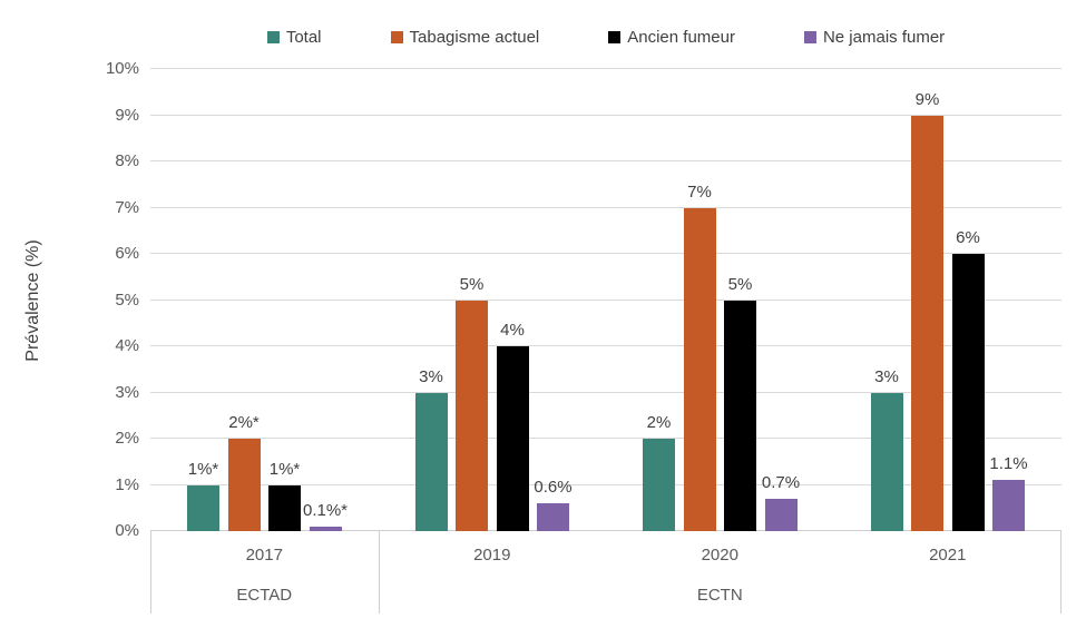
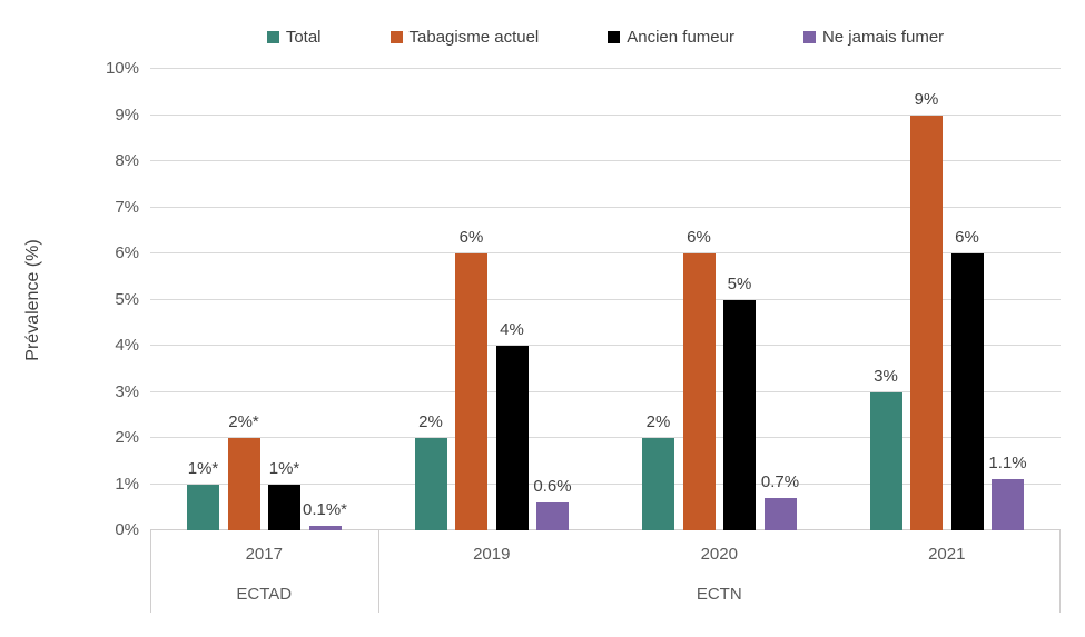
Total/2019: 3% -> 2%
Tabagisme actuel/2019: 5% -> 6%
Tabagisme actuel/2020: 7% -> 6%
